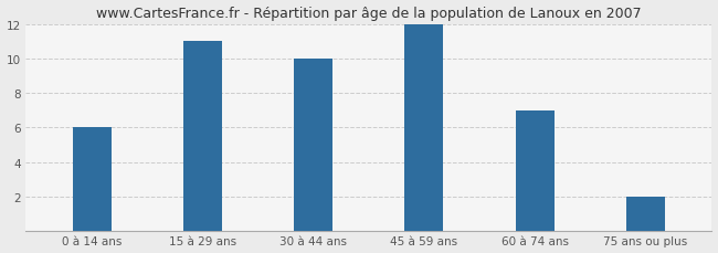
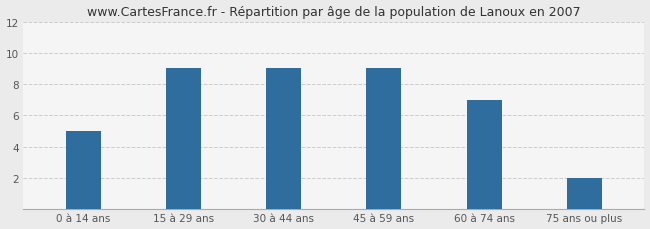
0 à 14 ans: 6 -> 5
15 à 29 ans: 11 -> 9
30 à 44 ans: 10 -> 9
45 à 59 ans: 12 -> 9
